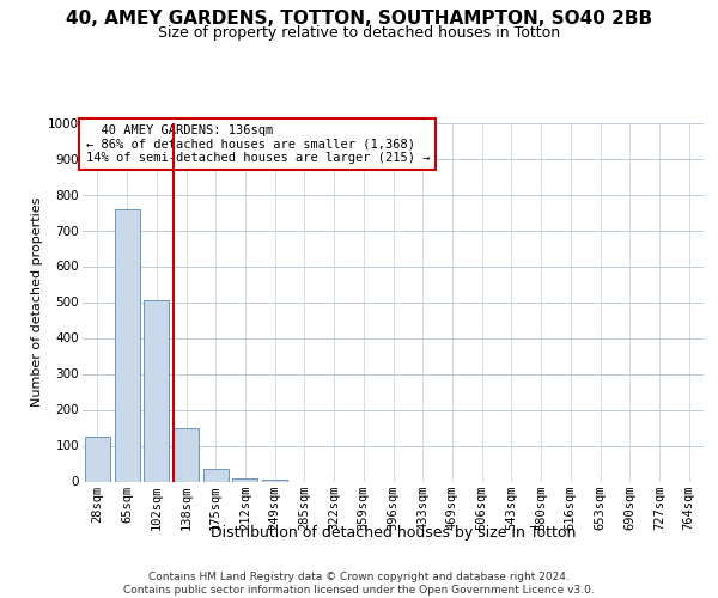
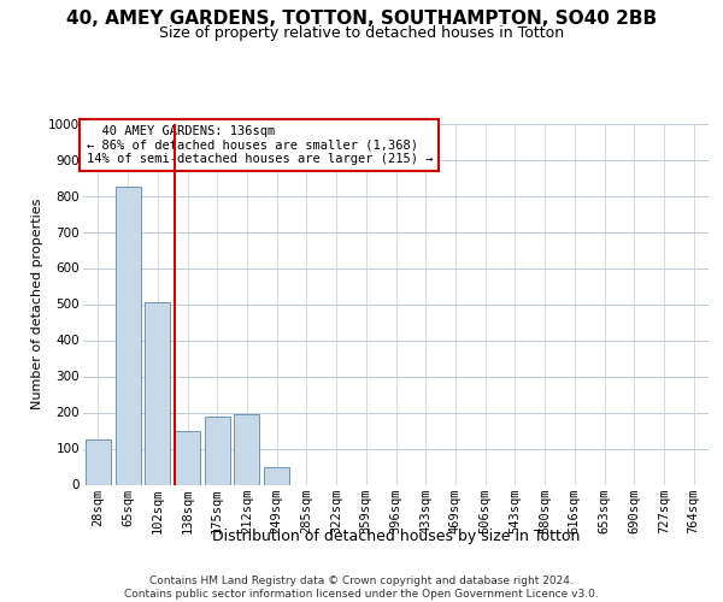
65sqm: 760 -> 825
175sqm: 35 -> 190
212sqm: 10 -> 195
249sqm: 5 -> 50
